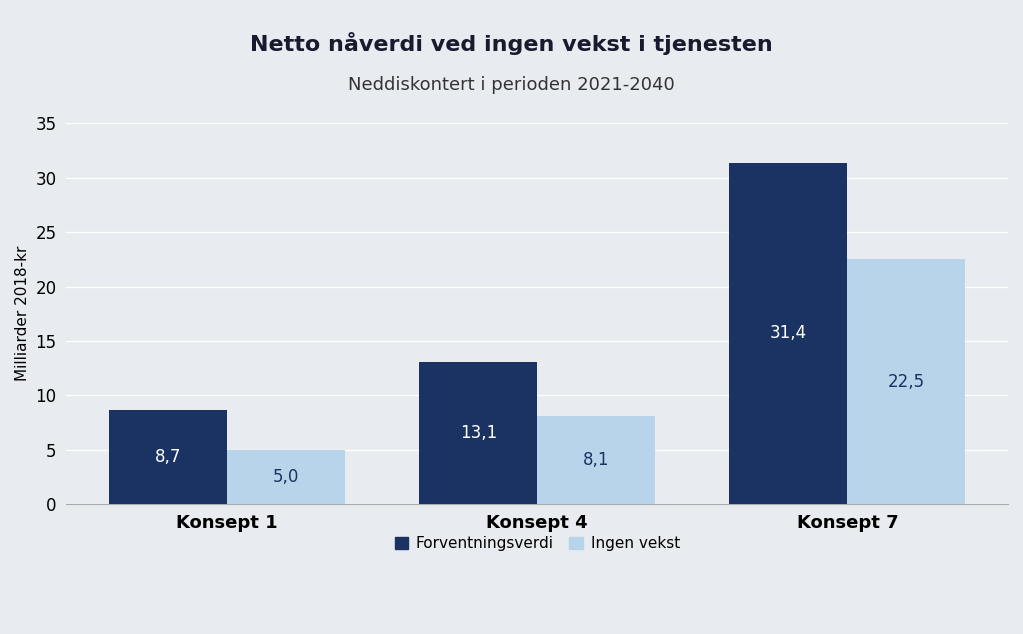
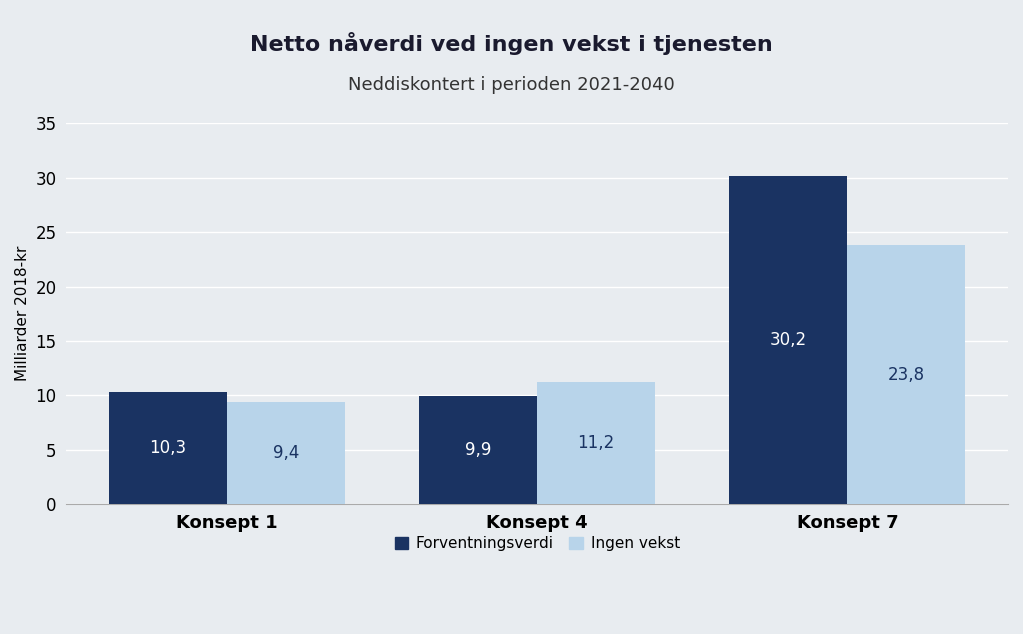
Forventningsverdi/Konsept 1: 8,7 -> 10,3
Ingen vekst/Konsept 1: 5,0 -> 9,4
Forventningsverdi/Konsept 4: 13,1 -> 9,9
Ingen vekst/Konsept 4: 8,1 -> 11,2
Forventningsverdi/Konsept 7: 31,4 -> 30,2
Ingen vekst/Konsept 7: 22,5 -> 23,8
